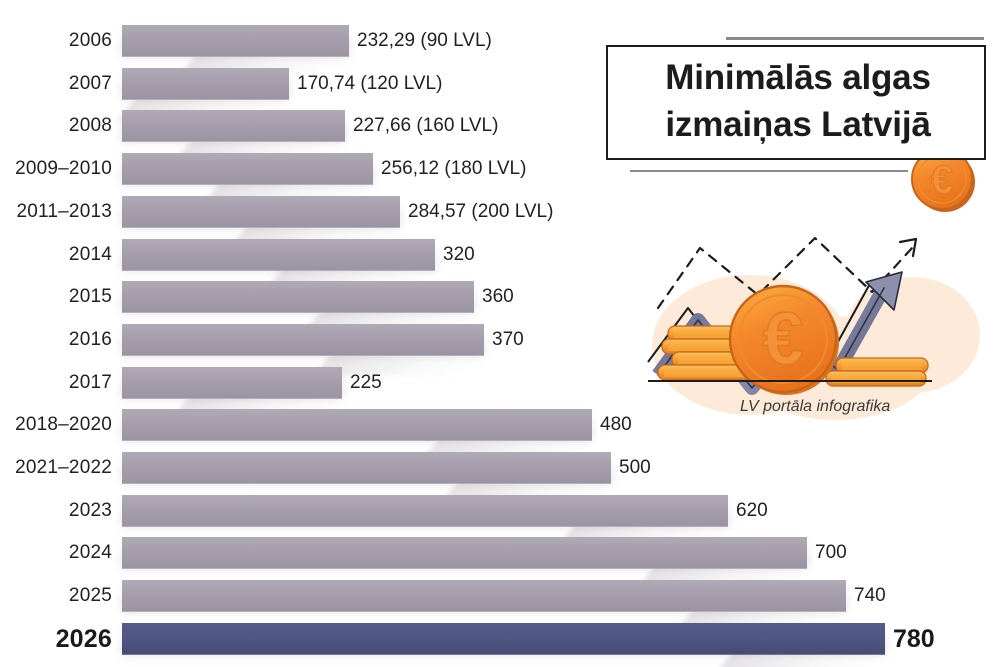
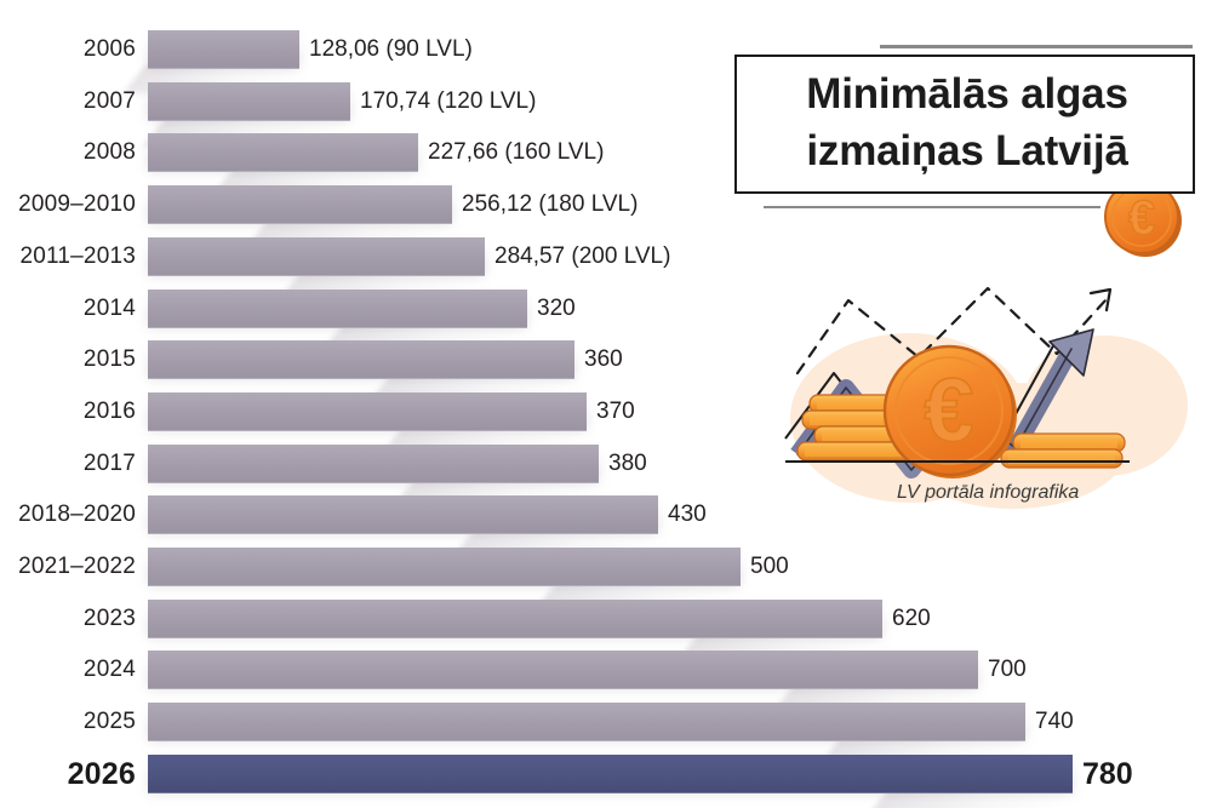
2006: 232,29 -> 128,06
2017: 225 -> 380
2018–2020: 480 -> 430
